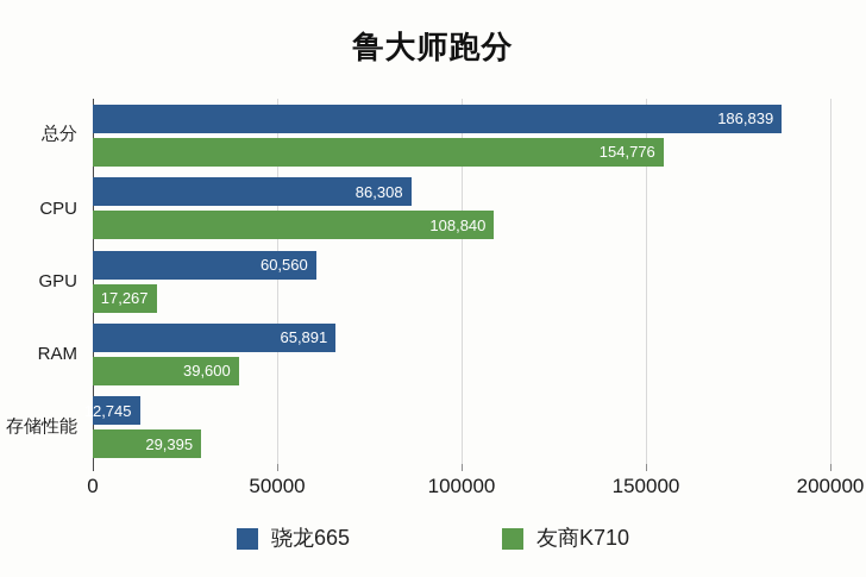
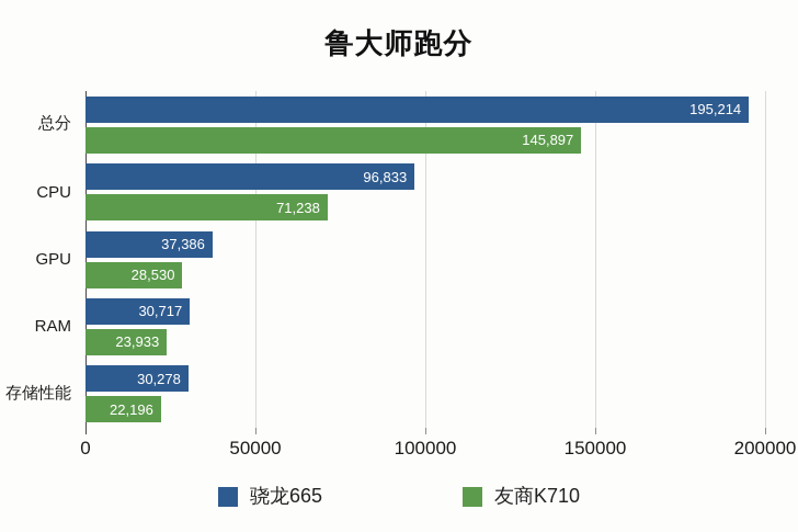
骁龙665/总分: 186,839 -> 195,214
友商K710/总分: 154,776 -> 145,897
骁龙665/CPU: 86,308 -> 96,833
友商K710/CPU: 108,840 -> 71,238
骁龙665/GPU: 60,560 -> 37,386
友商K710/GPU: 17,267 -> 28,530
骁龙665/RAM: 65,891 -> 30,717
友商K710/RAM: 39,600 -> 23,933
骁龙665/存储性能: 12,745 -> 30,278
友商K710/存储性能: 29,395 -> 22,196
